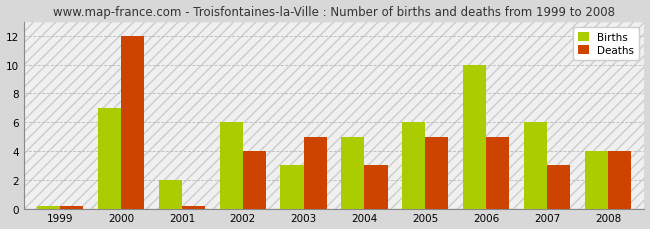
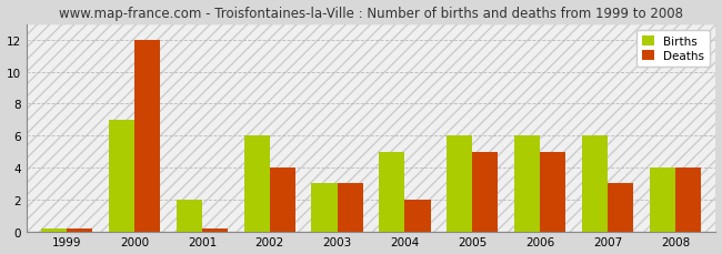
Deaths/2003: 5.0 -> 3.0
Deaths/2004: 3.0 -> 2.0
Births/2006: 10.0 -> 6.0
